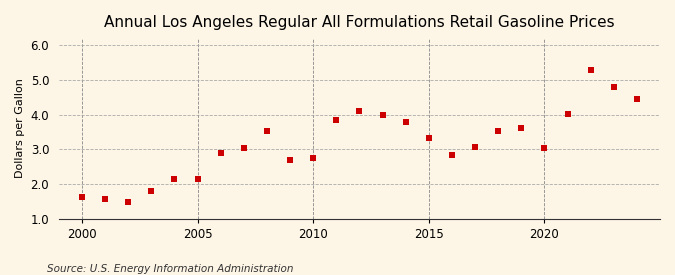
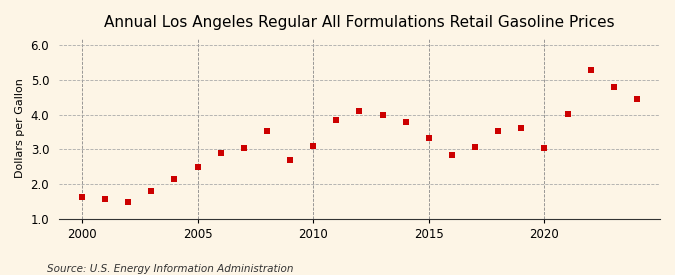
2005: 2.15 -> 2.50
2010: 2.75 -> 3.10
